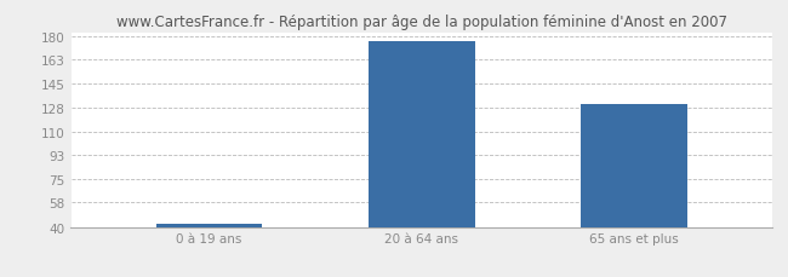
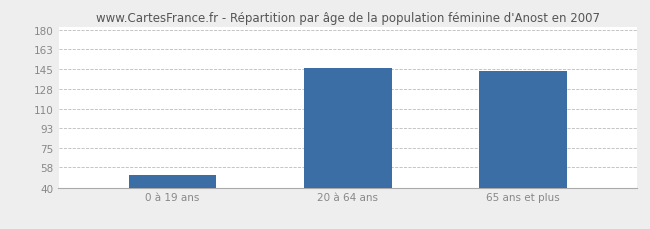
0 à 19 ans: 42 -> 51
20 à 64 ans: 176 -> 146
65 ans et plus: 130 -> 144
